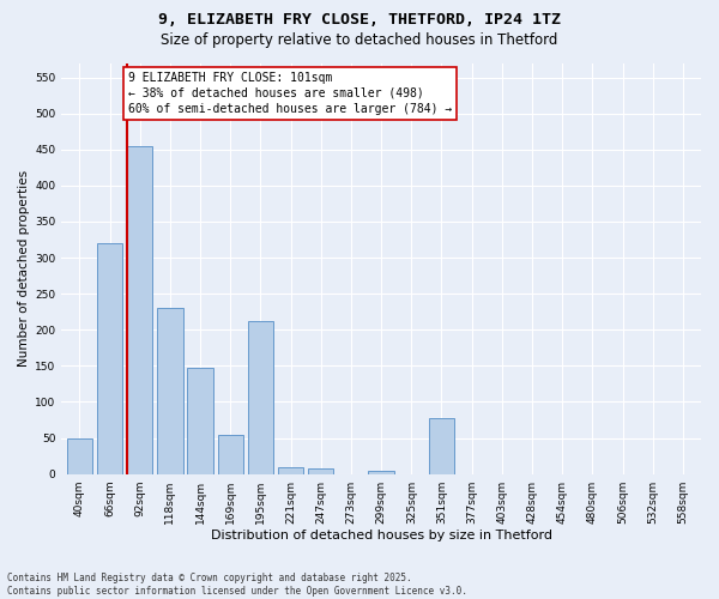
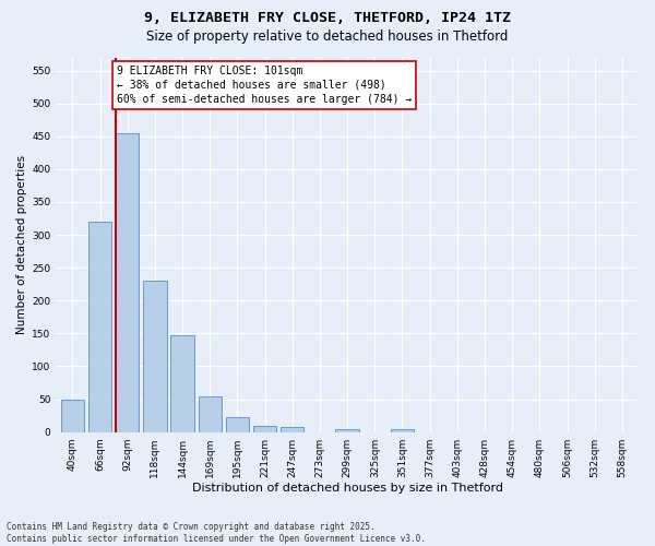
195sqm: 212 -> 23
351sqm: 78 -> 5
